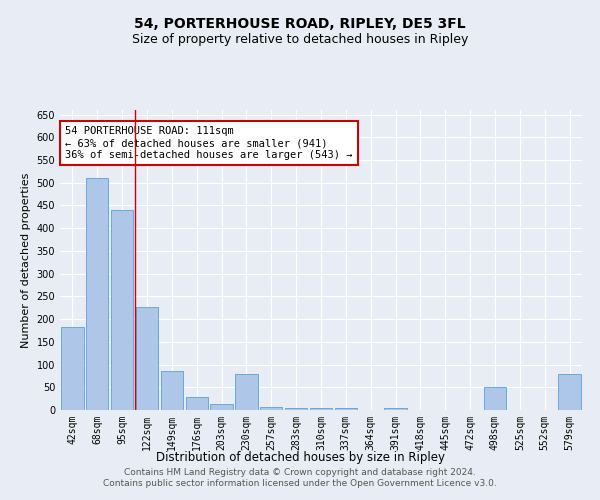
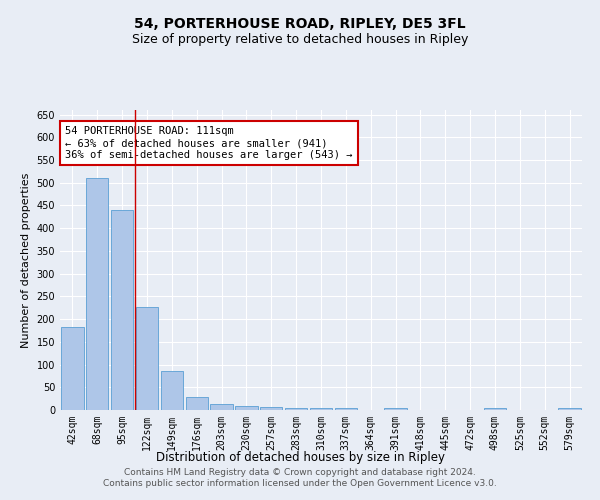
230sqm: 80 -> 8
498sqm: 50 -> 5
579sqm: 80 -> 5
